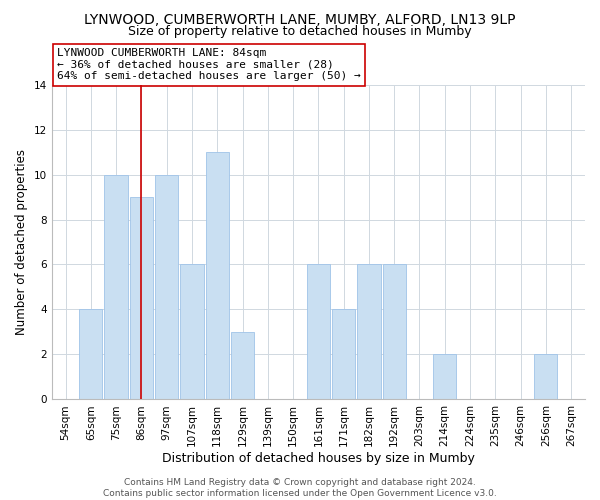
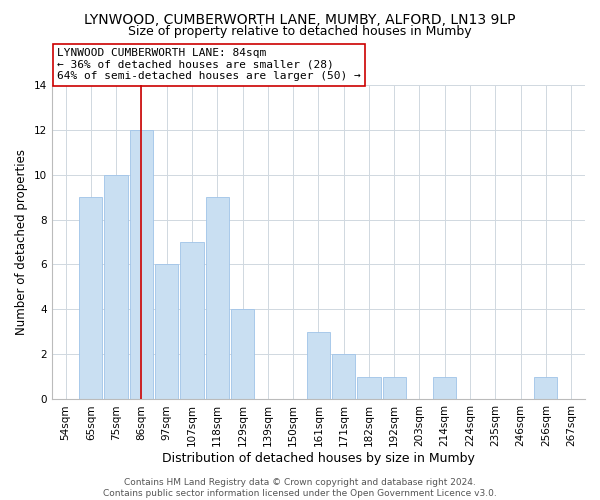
65sqm: 4 -> 9
86sqm: 9 -> 12
97sqm: 10 -> 6
107sqm: 6 -> 7
118sqm: 11 -> 9
129sqm: 3 -> 4
161sqm: 6 -> 3
171sqm: 4 -> 2
182sqm: 6 -> 1
192sqm: 6 -> 1
214sqm: 2 -> 1
256sqm: 2 -> 1
